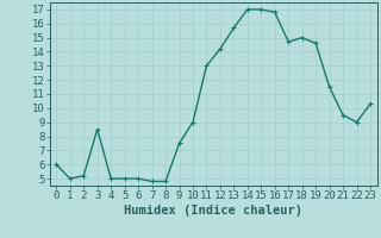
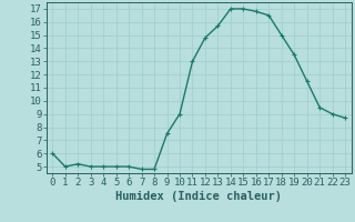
3: 8.5 -> 5.0
12: 14.2 -> 14.8
17: 14.7 -> 16.5
19: 14.6 -> 13.5
23: 10.3 -> 8.7
